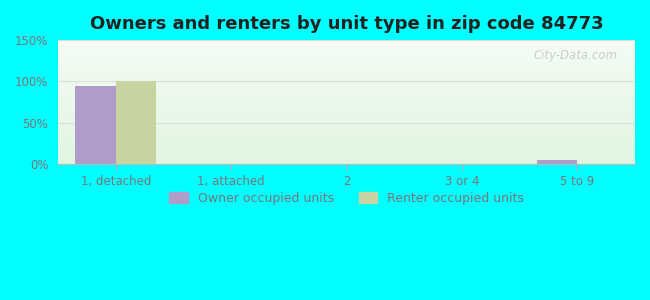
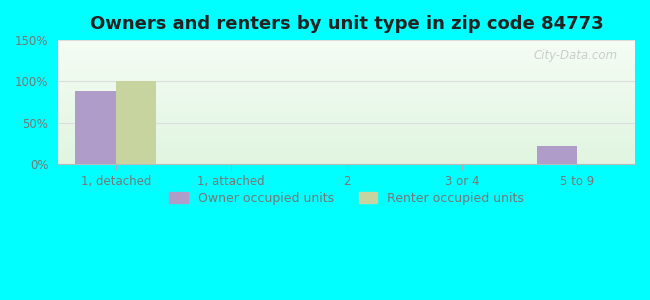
Owner occupied units/1, detached: 95% -> 88%
Owner occupied units/5 to 9: 5% -> 22%
